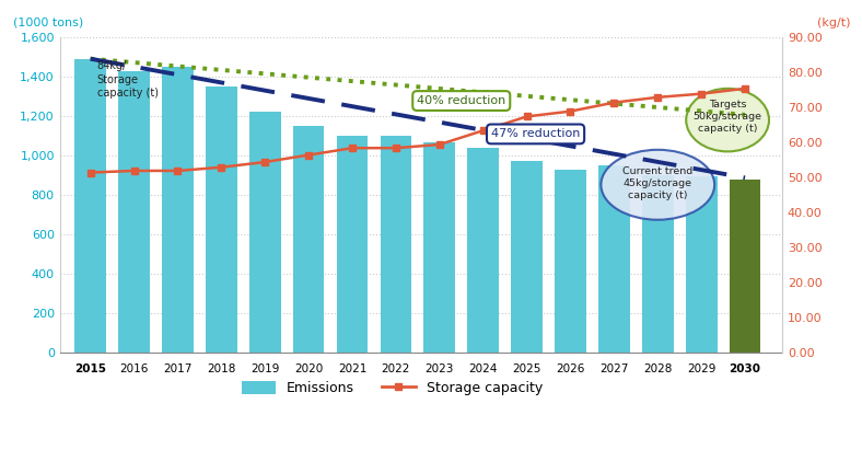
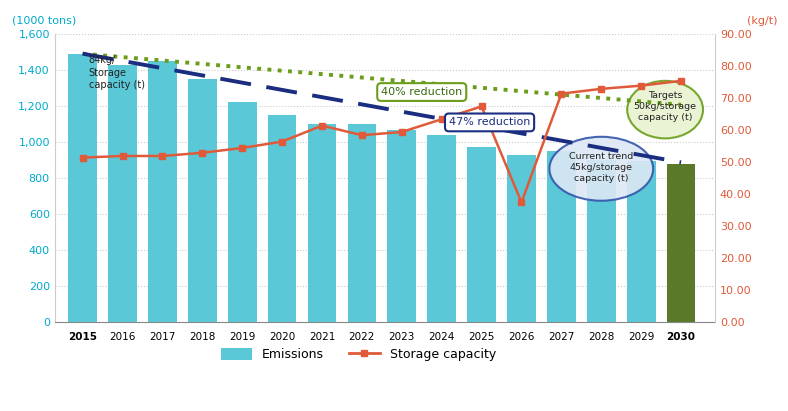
Storage capacity/2021: 58.5 -> 61.5
Storage capacity/2026: 69.0 -> 37.5
